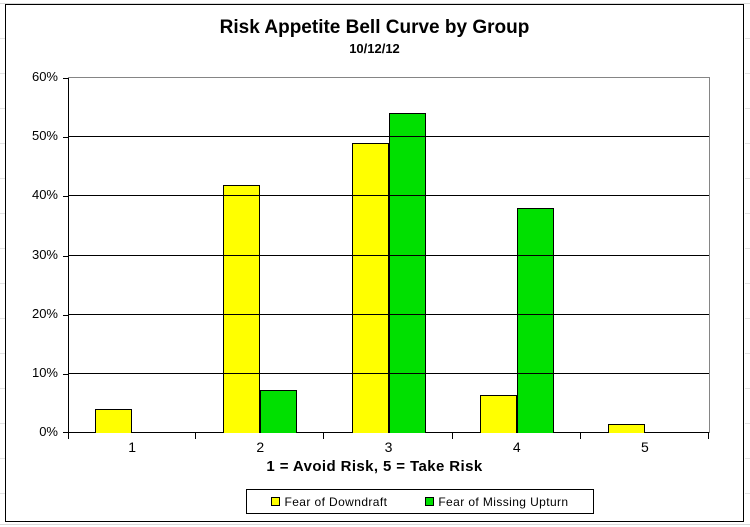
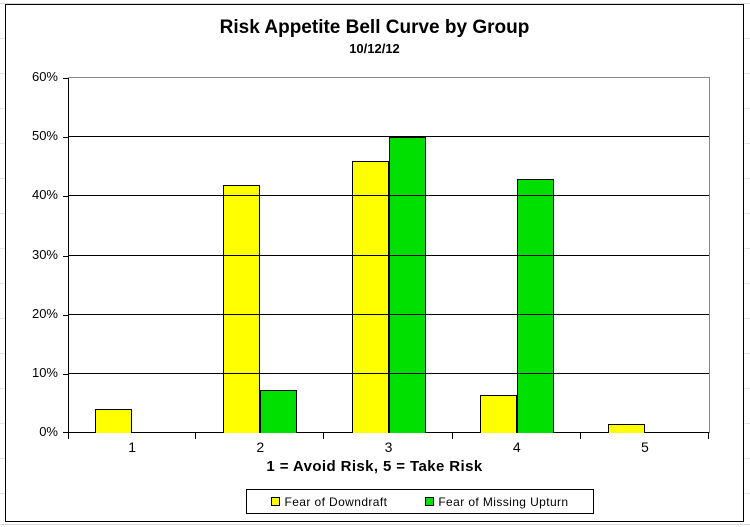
Fear of Downdraft/3: 49% -> 46%
Fear of Missing Upturn/3: 54% -> 50%
Fear of Missing Upturn/4: 38% -> 43%
